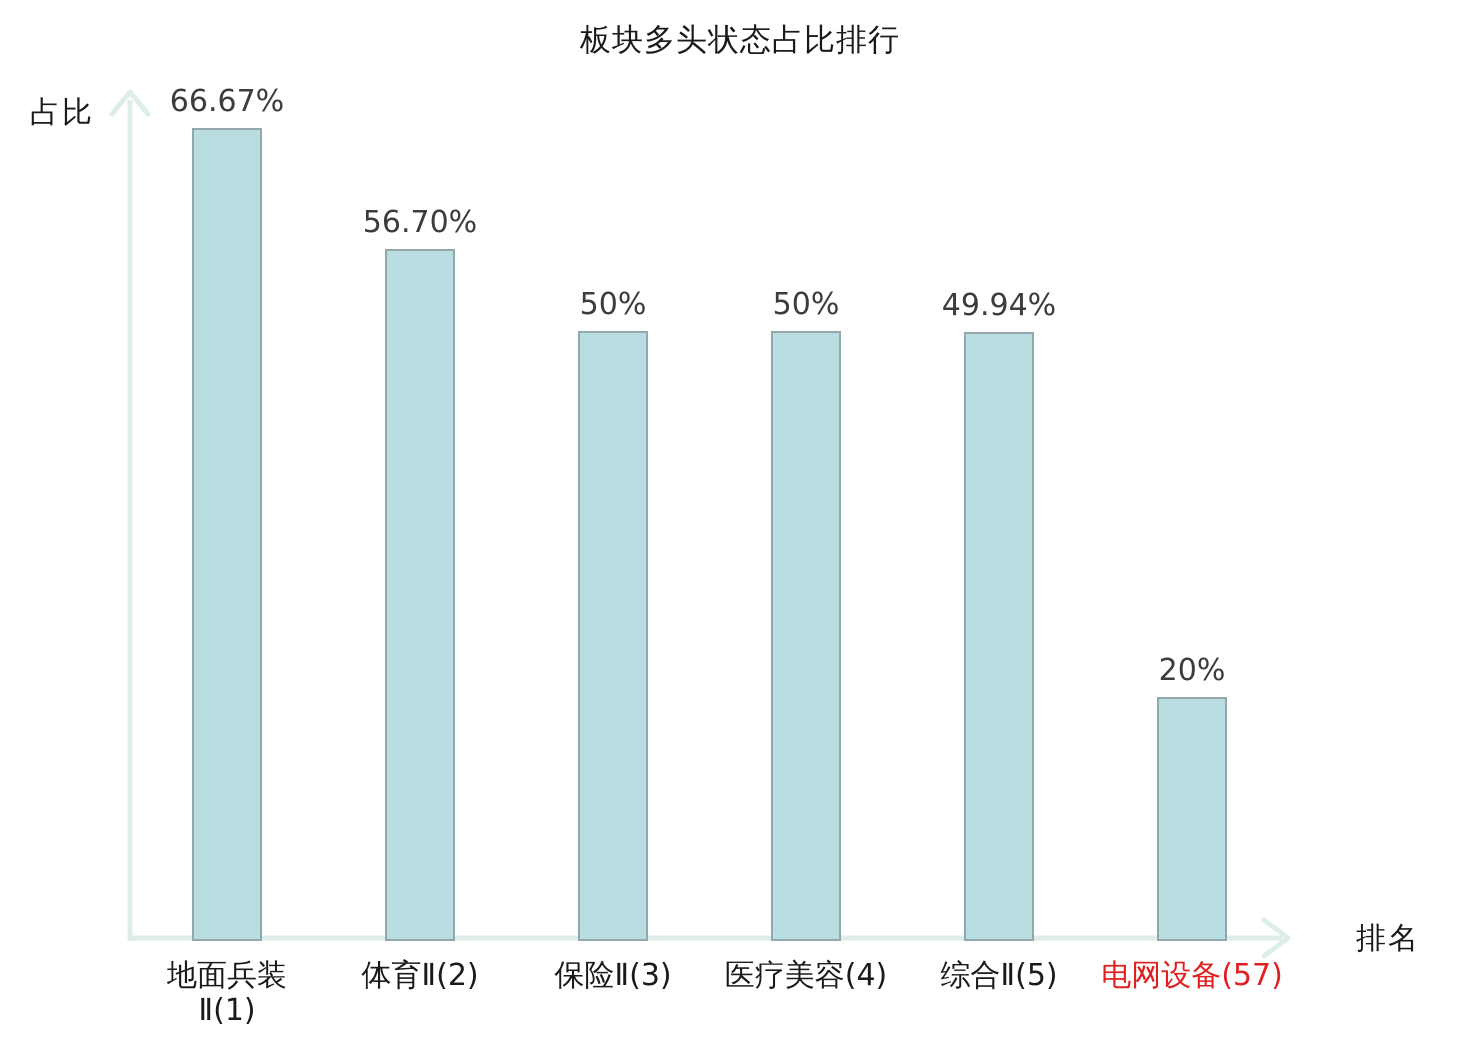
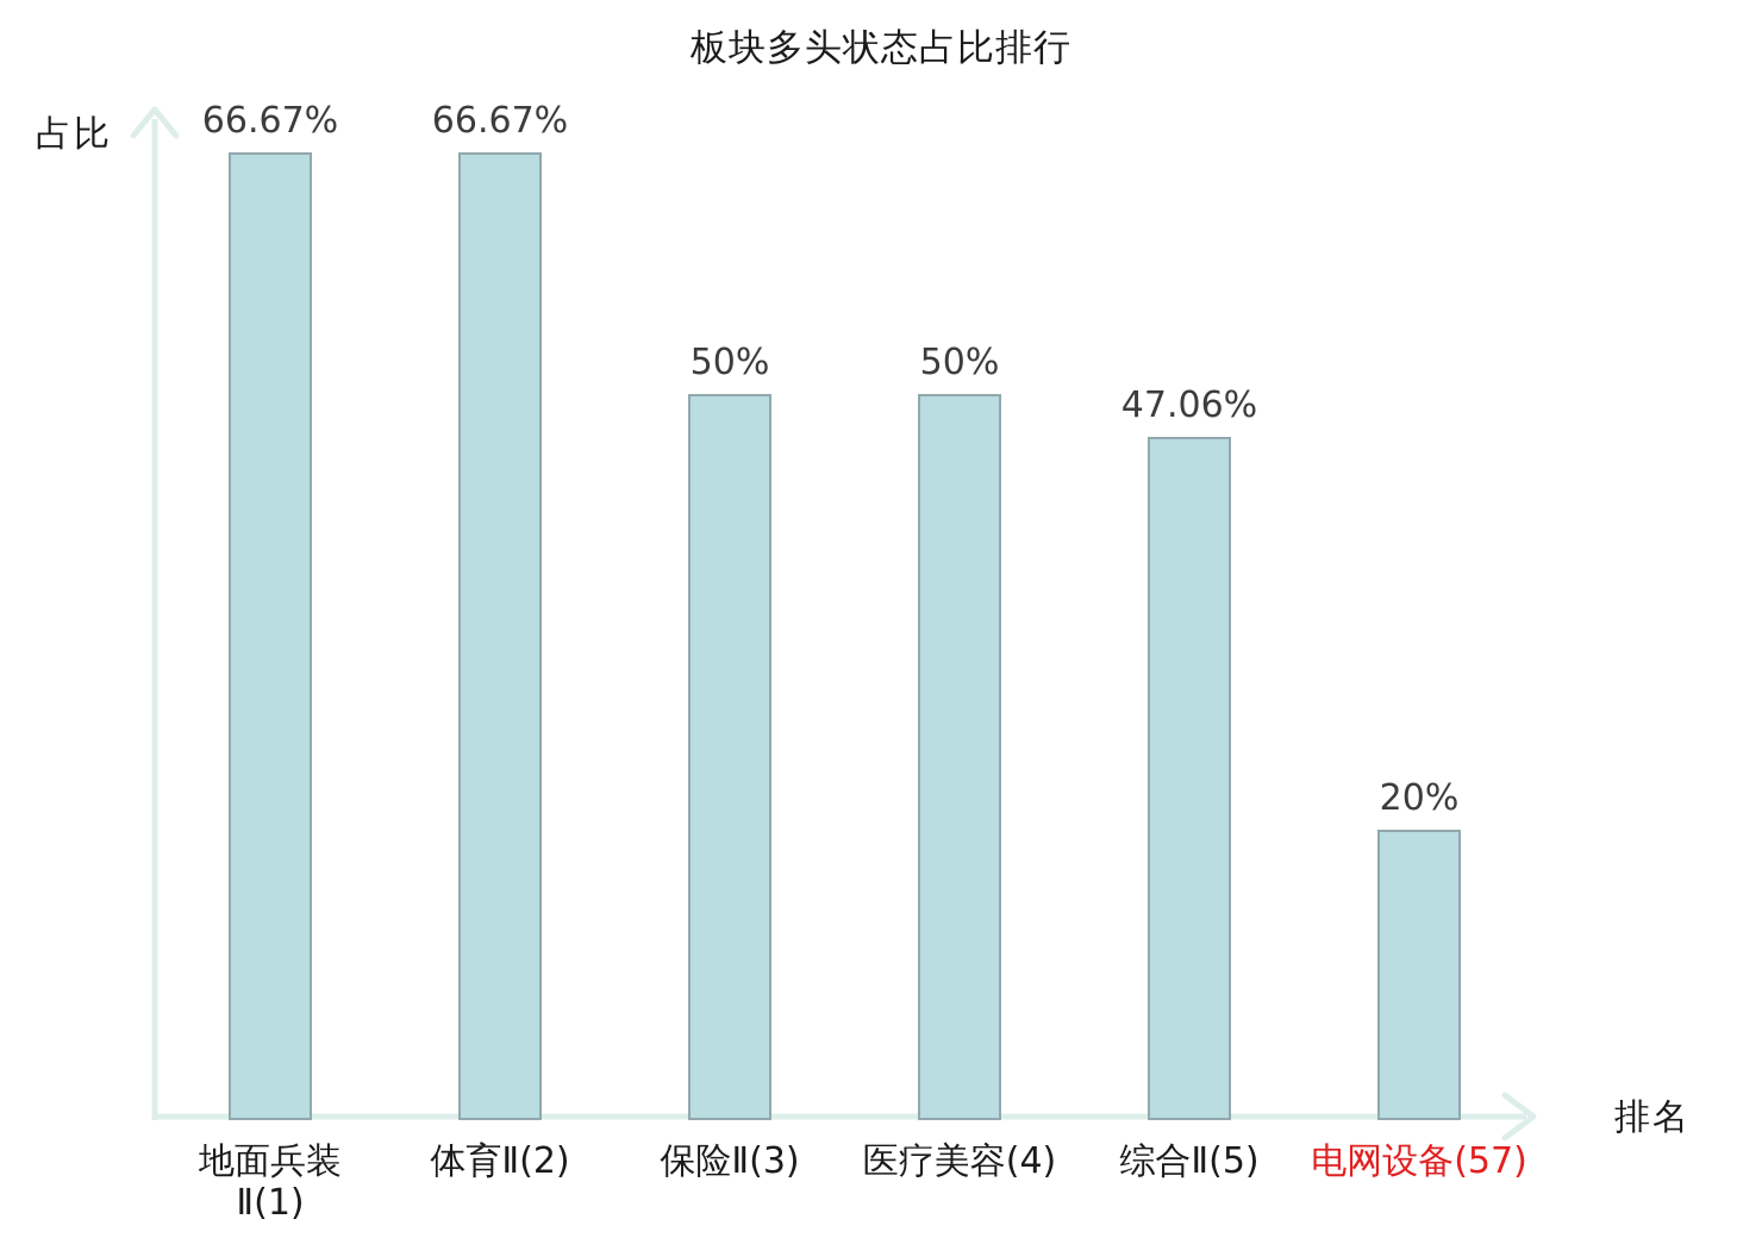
体育Ⅱ(2): 56.70% -> 66.67%
综合Ⅱ(5): 49.94% -> 47.06%
